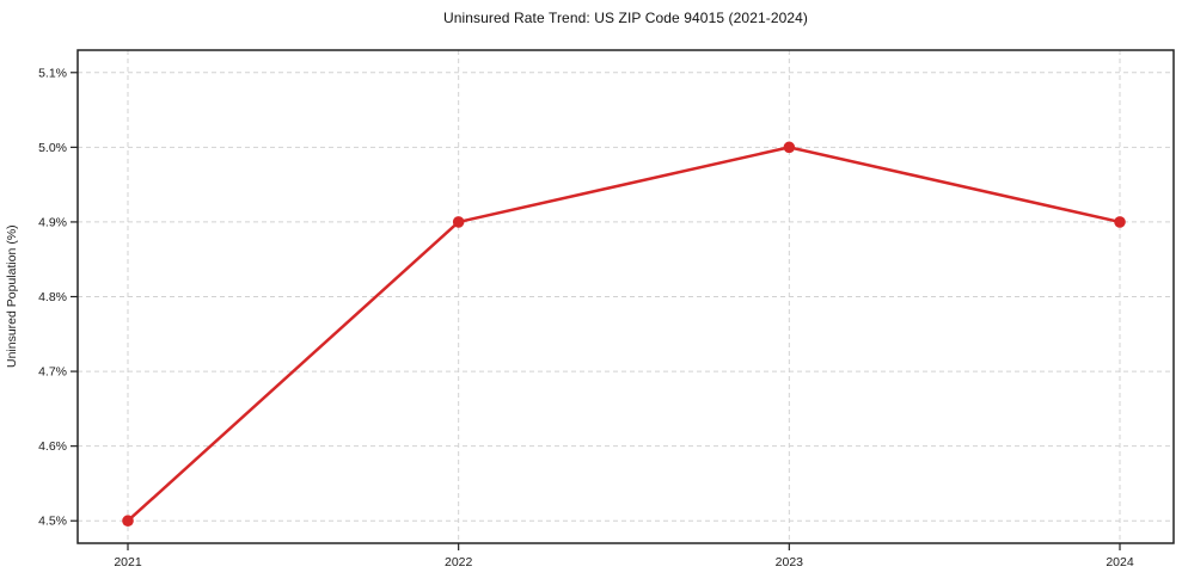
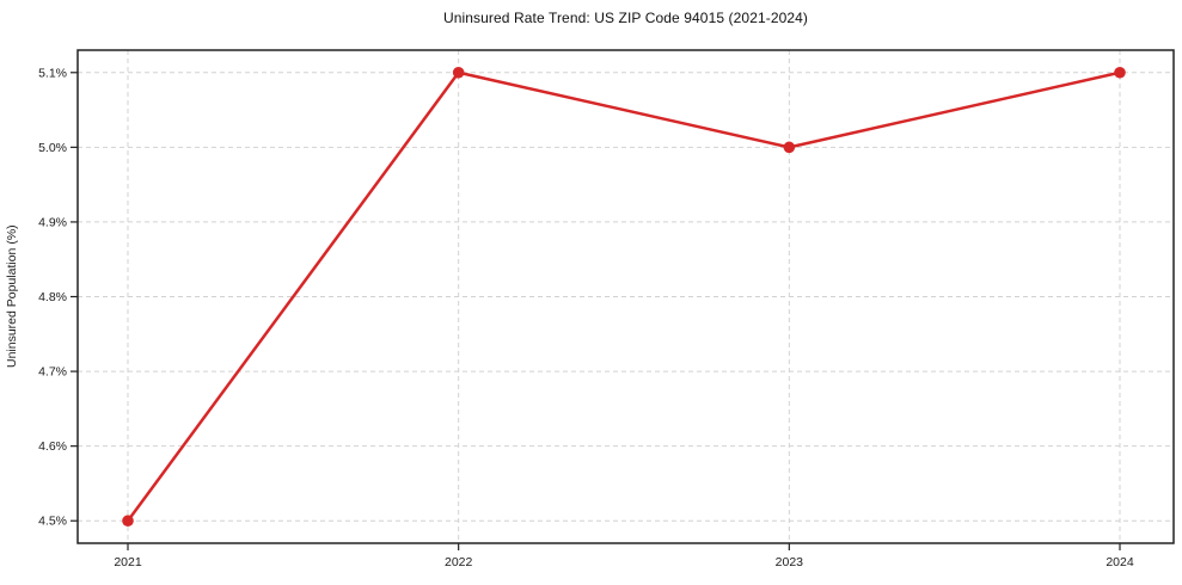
2022: 4.9% -> 5.1%
2024: 4.9% -> 5.1%
